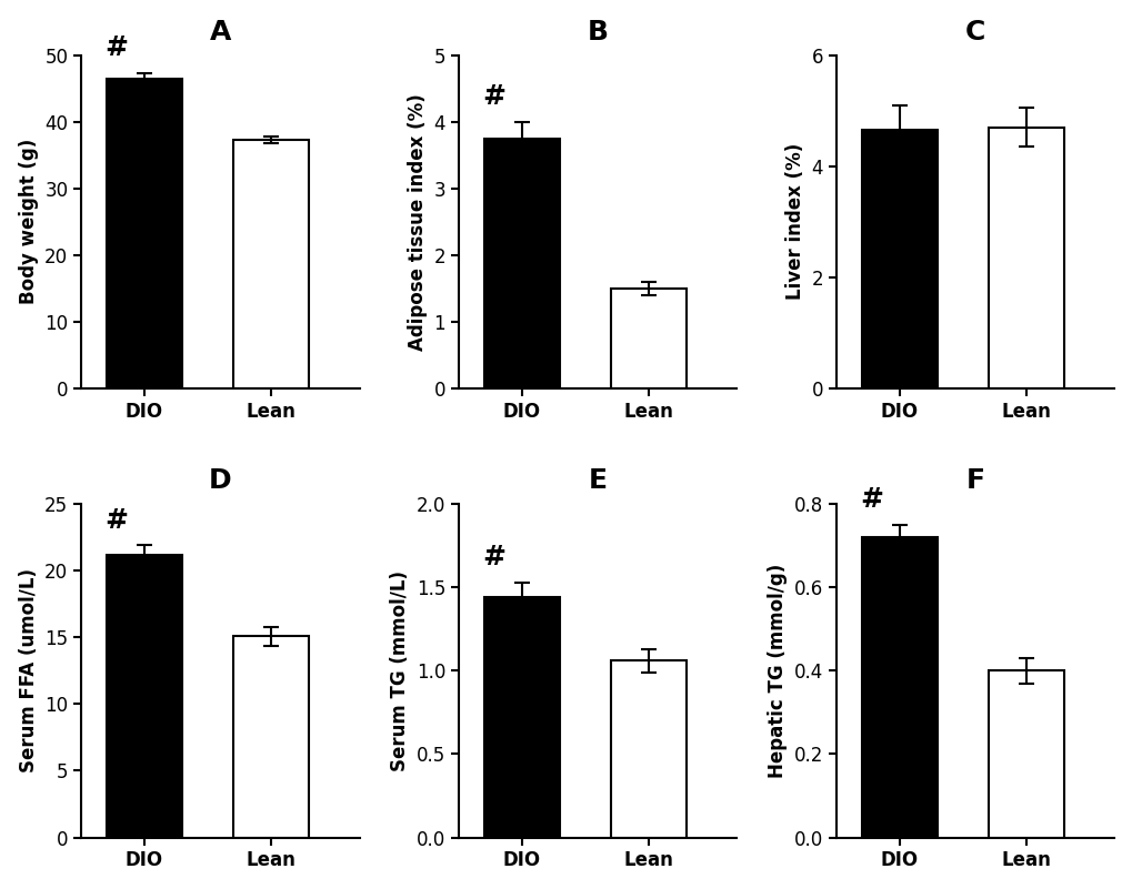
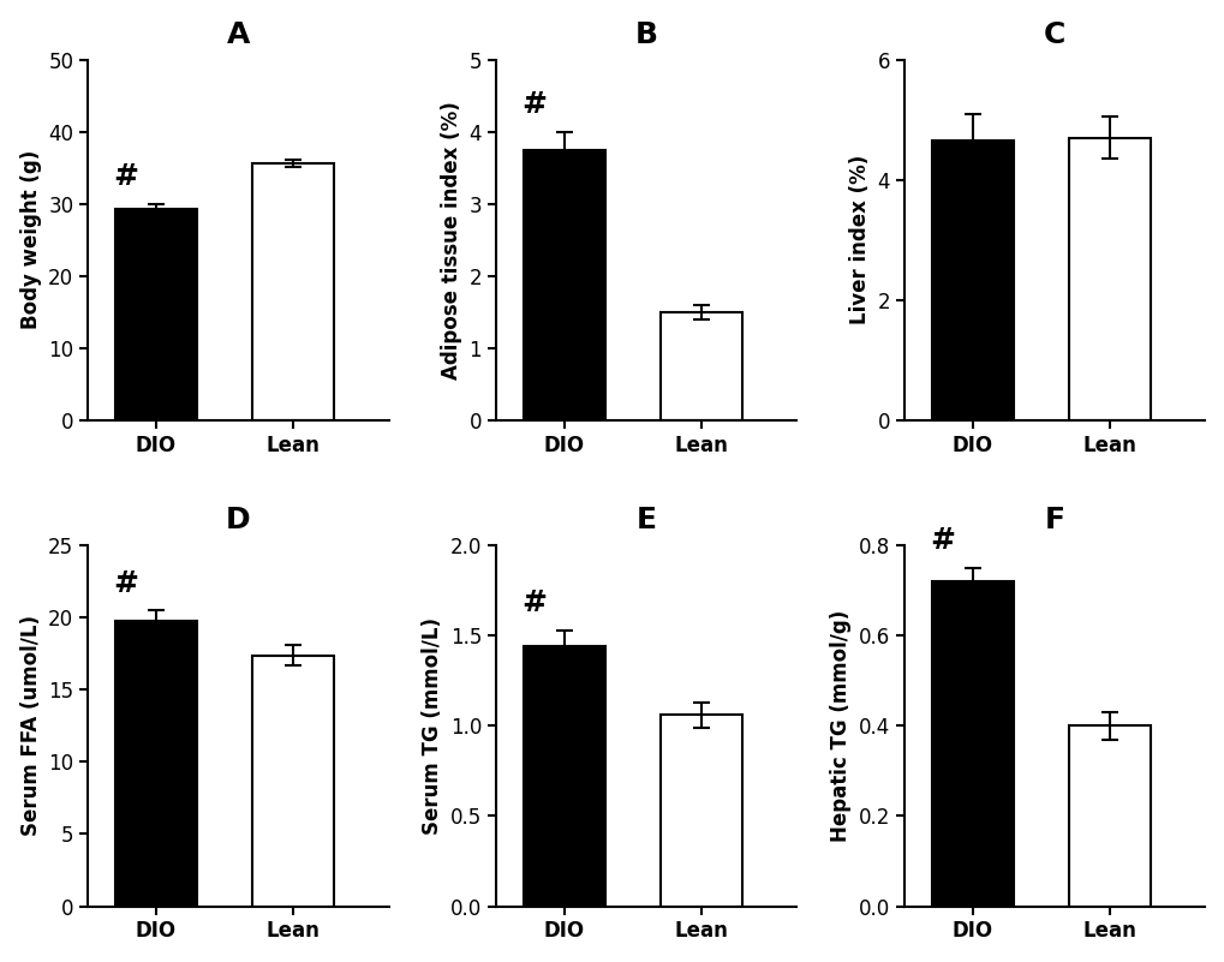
A/DIO: 46.5 -> 29.2
A/Lean: 37.2 -> 35.6
D/DIO: 21.2 -> 19.8
D/Lean: 15.1 -> 17.4
